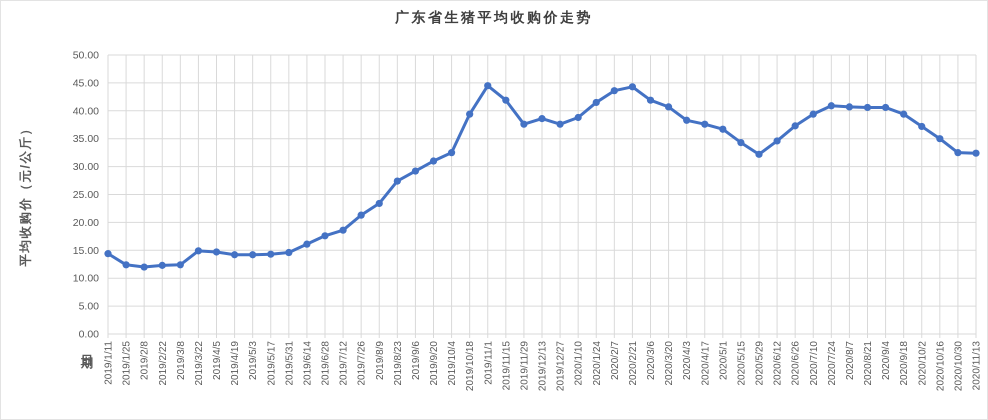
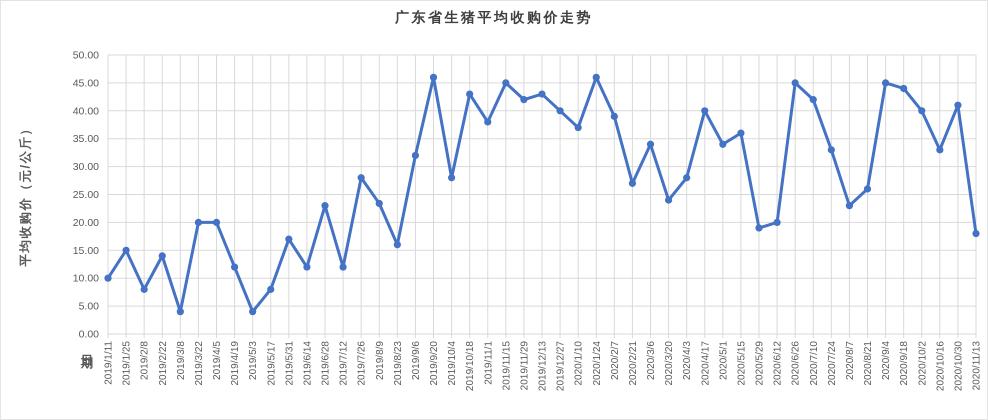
2019/1/11: 14 -> 10
2019/1/25: 12 -> 15
2019/2/8: 12 -> 8
2019/2/22: 12 -> 14
2019/3/8: 12 -> 4
2019/3/22: 15 -> 20
2019/4/5: 15 -> 20
2019/4/19: 14 -> 12
2019/5/3: 14 -> 4
2019/5/17: 14 -> 8
2019/5/31: 15 -> 17
2019/6/14: 16 -> 12
2019/6/28: 18 -> 23
2019/7/12: 19 -> 12
2019/7/26: 21 -> 28
2019/8/23: 27 -> 16
2019/9/6: 29 -> 32
2019/9/20: 31 -> 46
2019/10/4: 32 -> 28
2019/10/18: 39 -> 43
2019/11/1: 44 -> 38
2019/11/15: 42 -> 45
2019/11/29: 38 -> 42
2019/12/13: 39 -> 43
2019/12/27: 38 -> 40
2020/1/10: 39 -> 37
2020/1/24: 42 -> 46
2020/2/7: 44 -> 39
2020/2/21: 44 -> 27
2020/3/6: 42 -> 34
2020/3/20: 41 -> 24
2020/4/3: 38 -> 28
2020/4/17: 38 -> 40
2020/5/1: 37 -> 34
2020/5/15: 34 -> 36
2020/5/29: 32 -> 19
2020/6/12: 35 -> 20
2020/6/26: 37 -> 45
2020/7/10: 39 -> 42
2020/7/24: 41 -> 33
2020/8/7: 41 -> 23
2020/8/21: 41 -> 26
2020/9/4: 41 -> 45
2020/9/18: 39 -> 44
2020/10/2: 37 -> 40
2020/10/16: 35 -> 33
2020/10/30: 32 -> 41
2020/11/13: 32 -> 18
